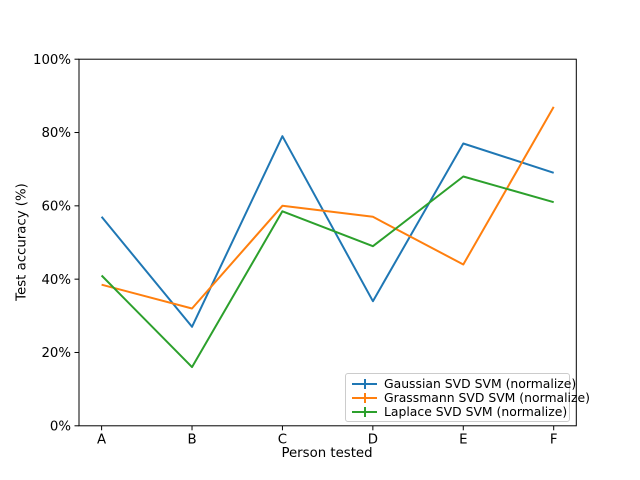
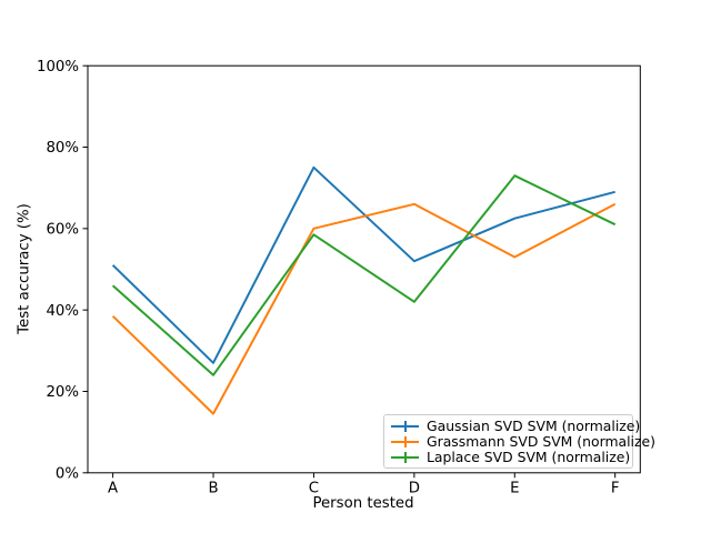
Gaussian SVD SVM (normalize)/A: 57% -> 51%
Laplace SVD SVM (normalize)/A: 41% -> 46%
Grassmann SVD SVM (normalize)/B: 32% -> 14%
Laplace SVD SVM (normalize)/B: 16% -> 24%
Gaussian SVD SVM (normalize)/C: 79% -> 75%
Gaussian SVD SVM (normalize)/D: 34% -> 52%
Grassmann SVD SVM (normalize)/D: 57% -> 66%
Laplace SVD SVM (normalize)/D: 49% -> 42%
Gaussian SVD SVM (normalize)/E: 77% -> 62%
Grassmann SVD SVM (normalize)/E: 44% -> 53%
Laplace SVD SVM (normalize)/E: 68% -> 73%
Grassmann SVD SVM (normalize)/F: 87% -> 66%
